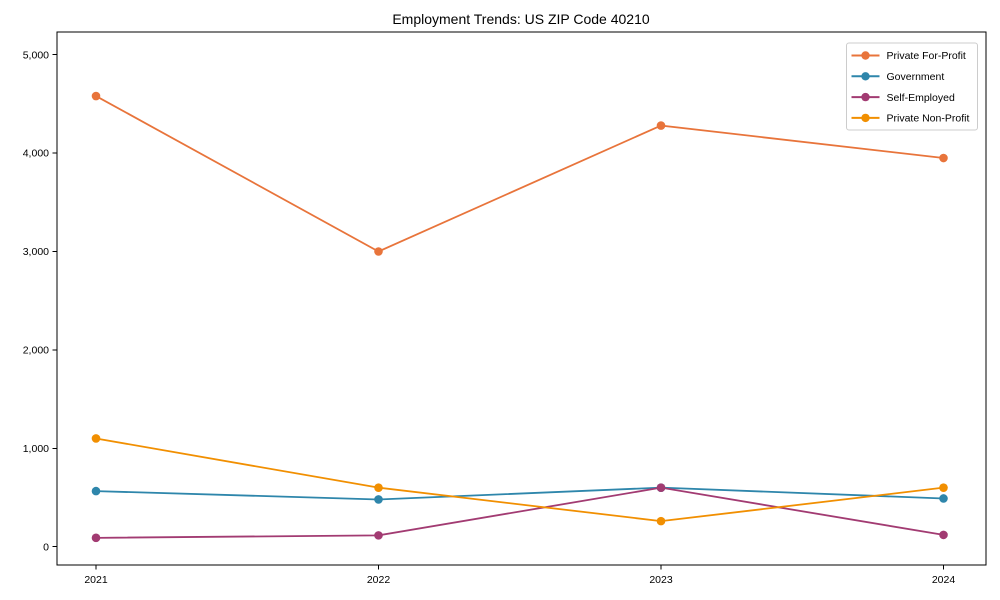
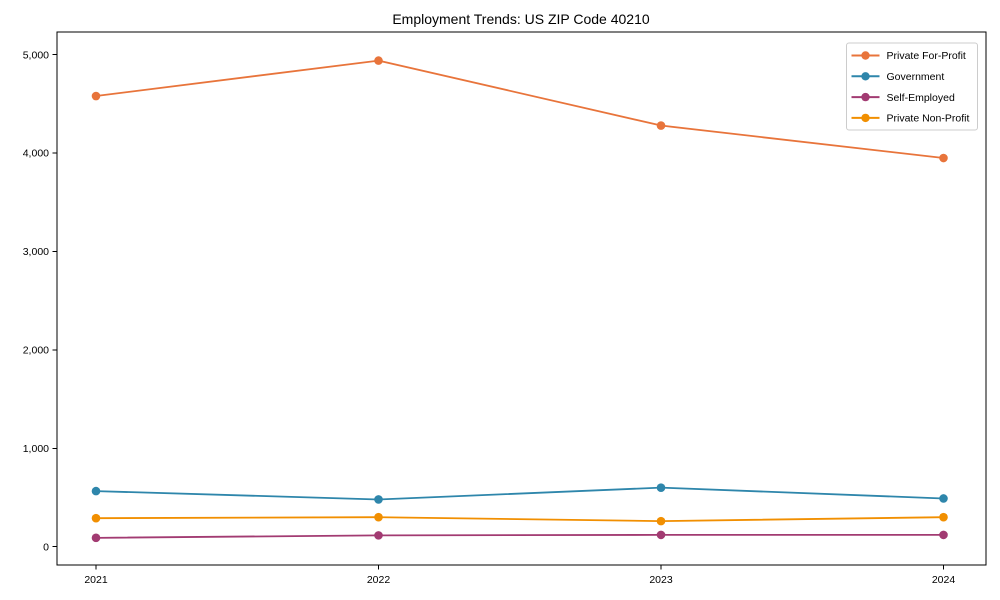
Private Non-Profit/2021: 1100 -> 300
Private For-Profit/2022: 3000 -> 4900
Private Non-Profit/2022: 600 -> 300
Self-Employed/2023: 600 -> 100
Private Non-Profit/2024: 600 -> 300
